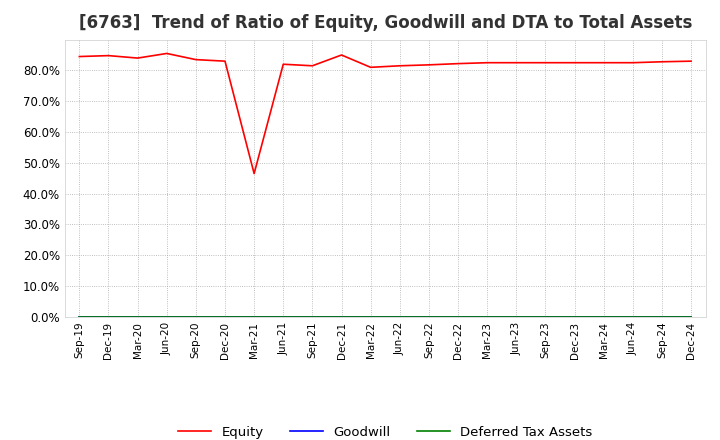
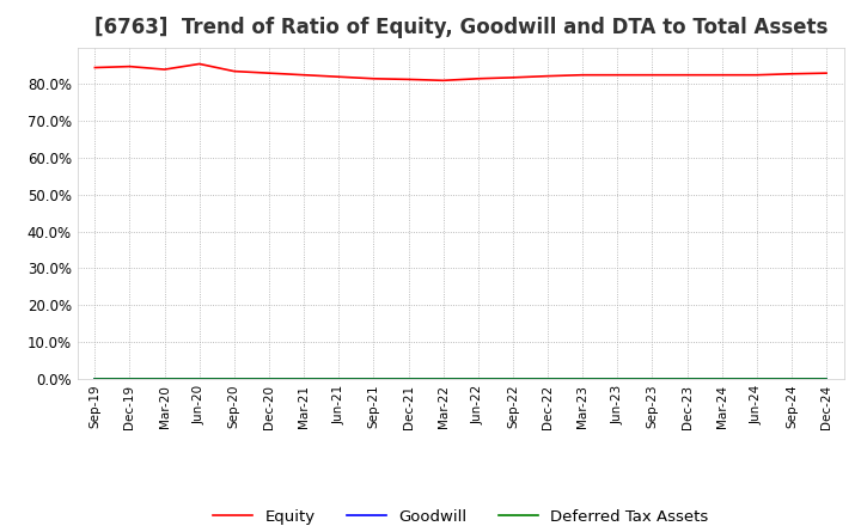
Equity/Mar-21: 46.5% -> 82.5%
Equity/Dec-21: 85.0% -> 81.3%
